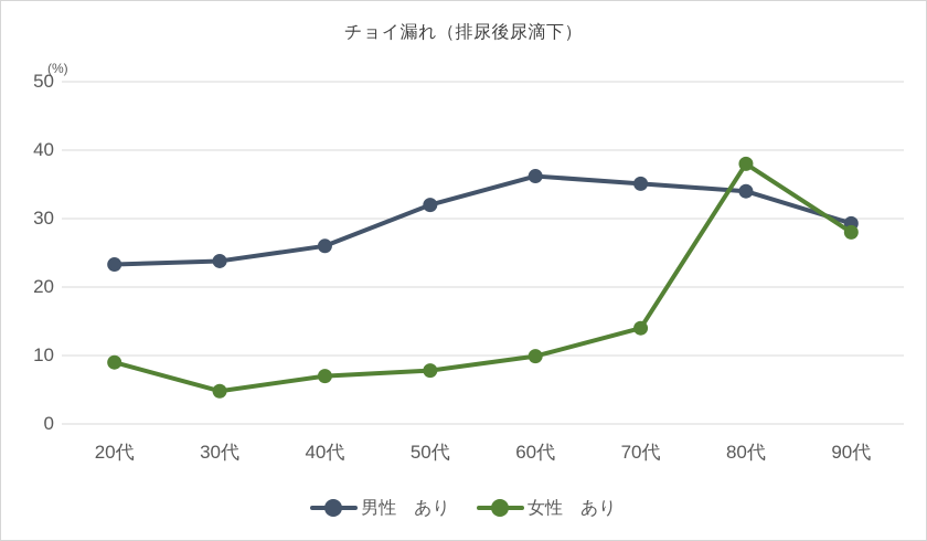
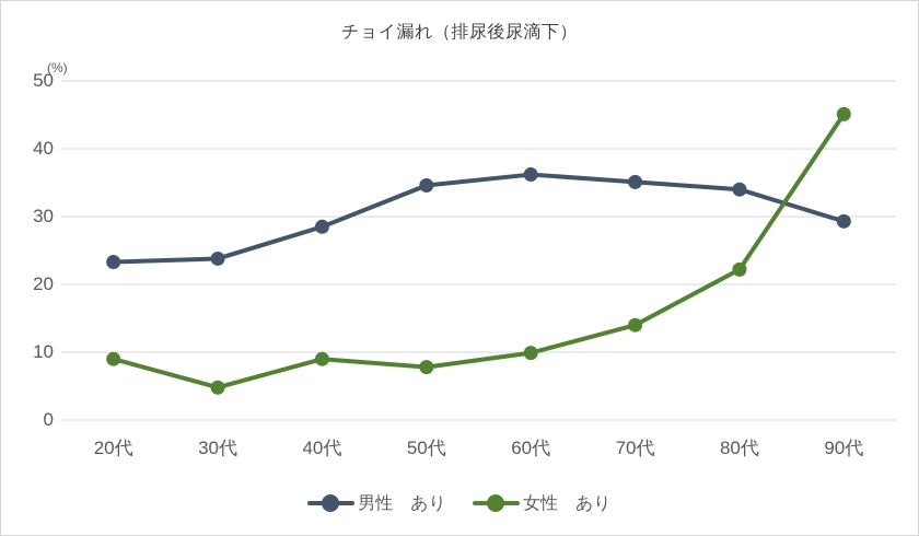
男性 あり/40代: 26 -> 28
女性 あり/40代: 7 -> 9
男性 あり/50代: 32 -> 35
女性 あり/80代: 38 -> 22
女性 あり/90代: 28 -> 45
